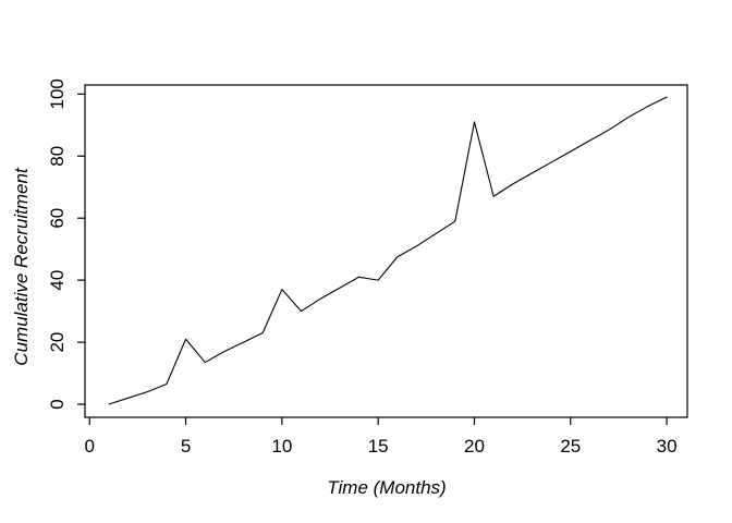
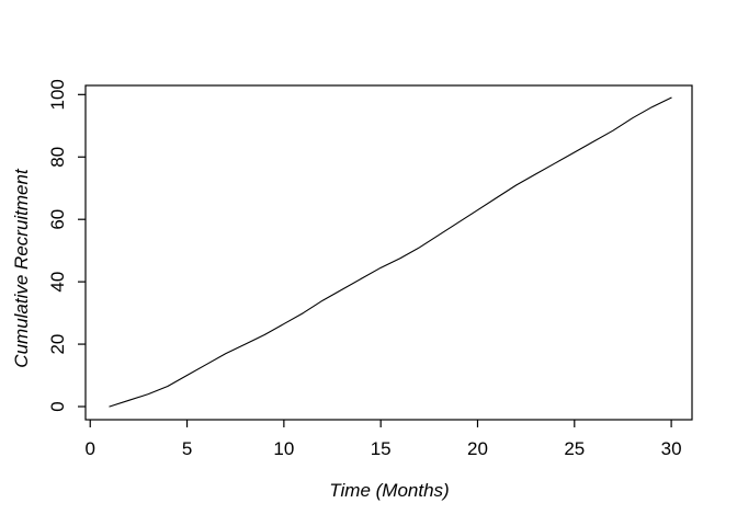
5: 21 -> 10
10: 37 -> 26
15: 40 -> 44
20: 91 -> 63
